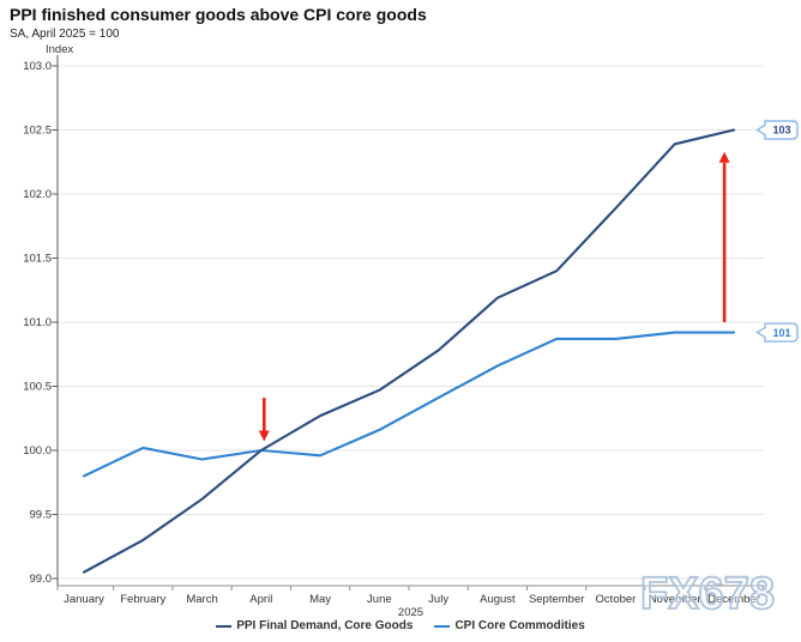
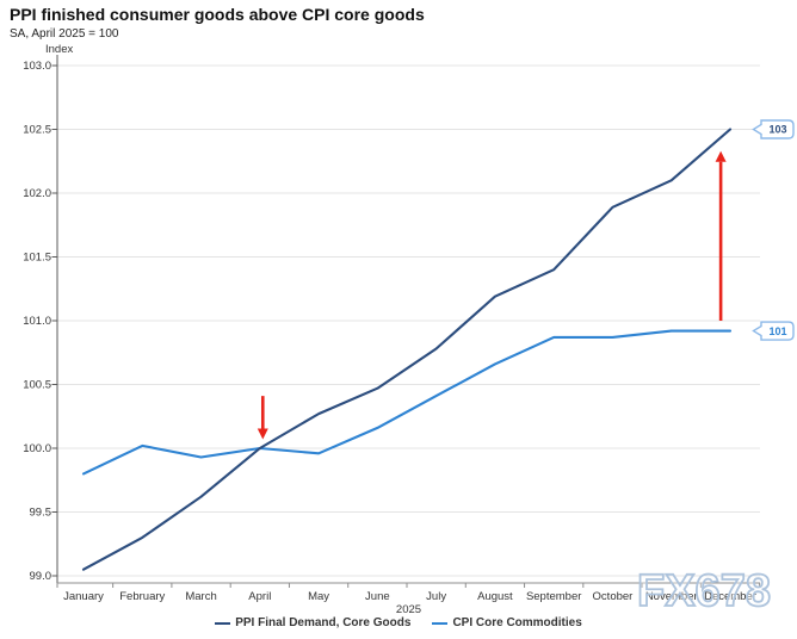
PPI Final Demand, Core Goods/November: 102.39 -> 102.10
